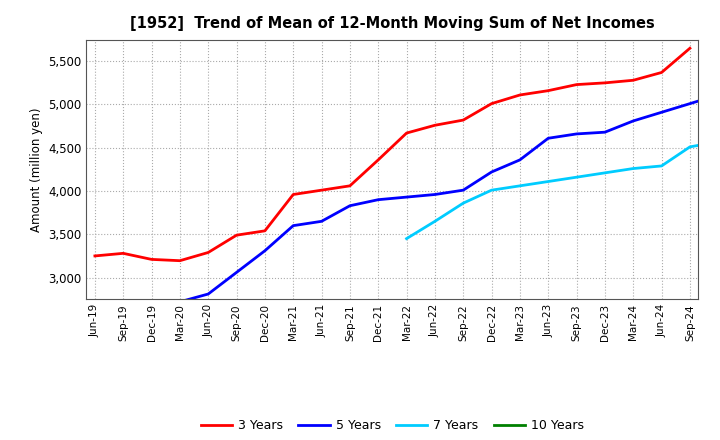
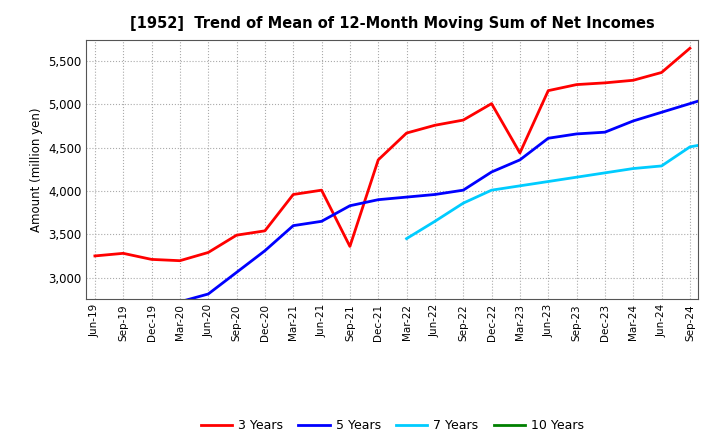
3 Years/Sep-21: 4,060 -> 3,360
3 Years/Mar-23: 5,110 -> 4,440
